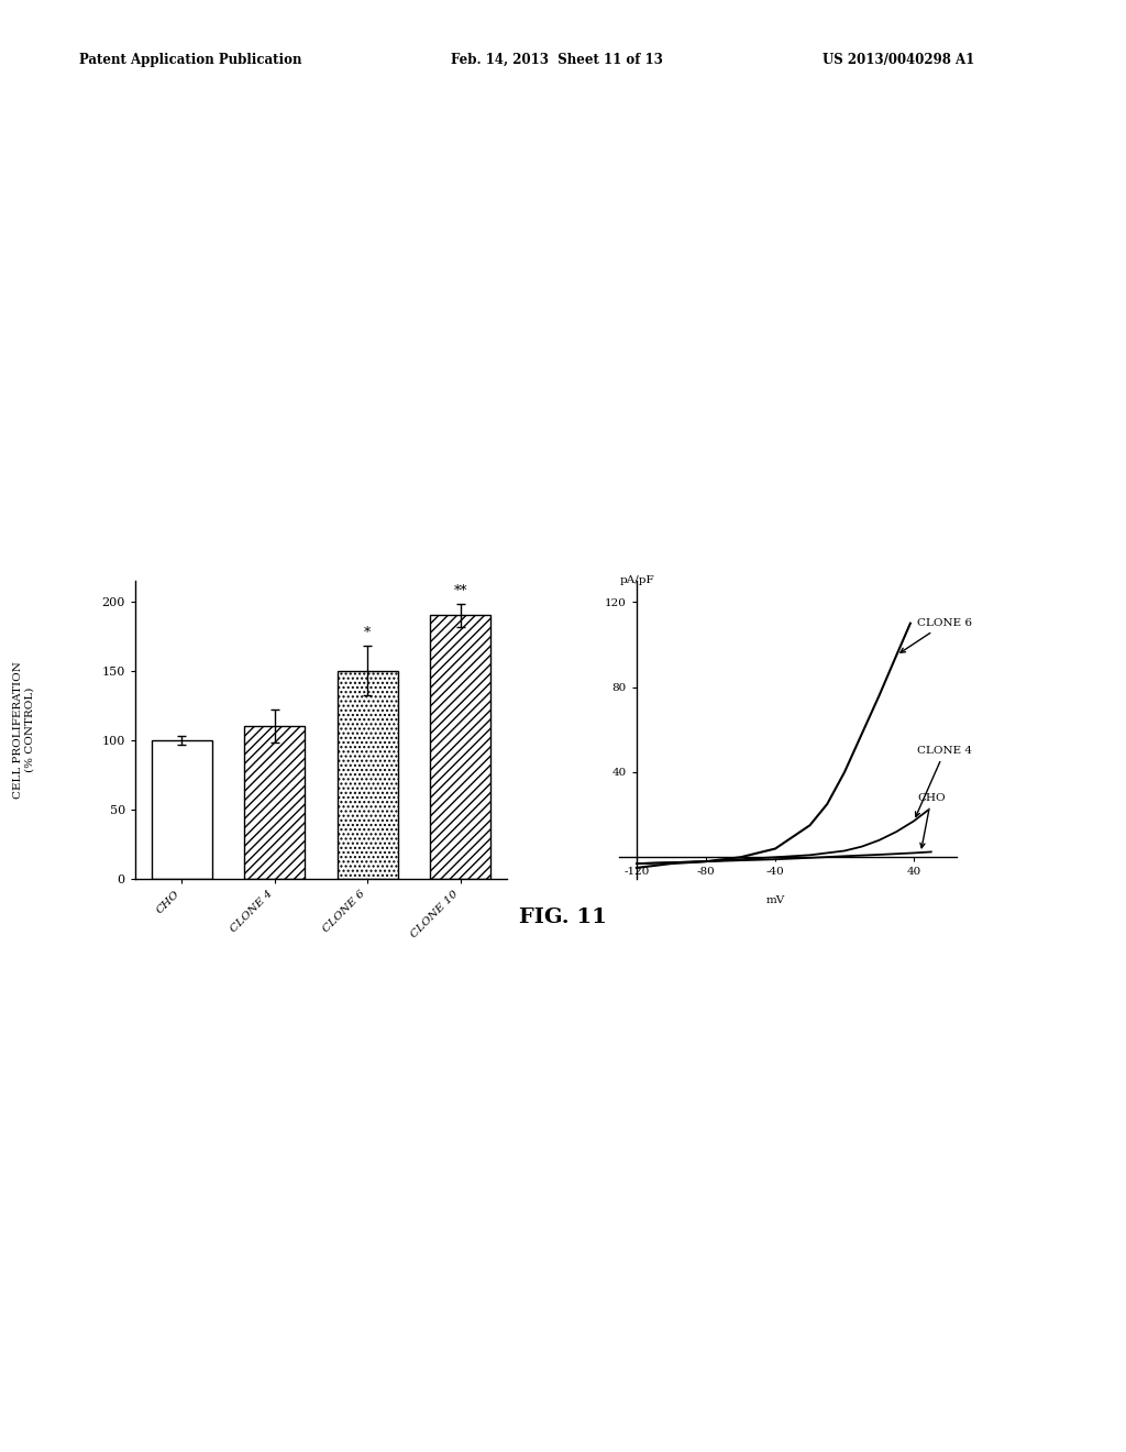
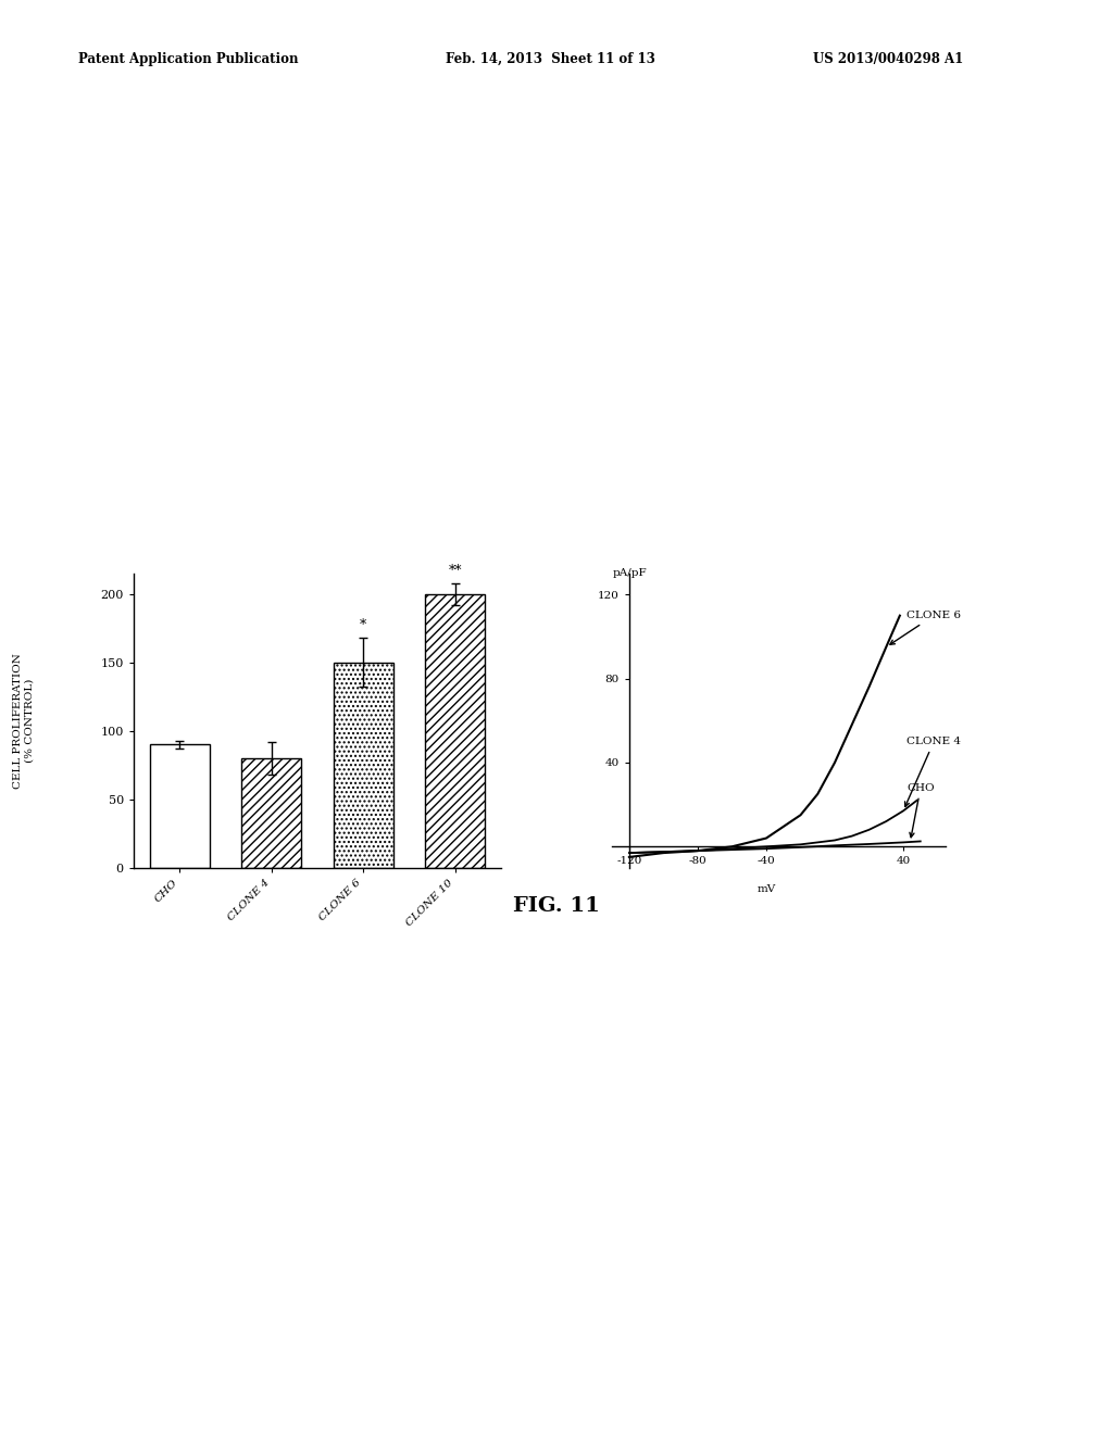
CHO: 100 -> 90
CLONE 4: 110 -> 80
CLONE 10: 190 -> 200
